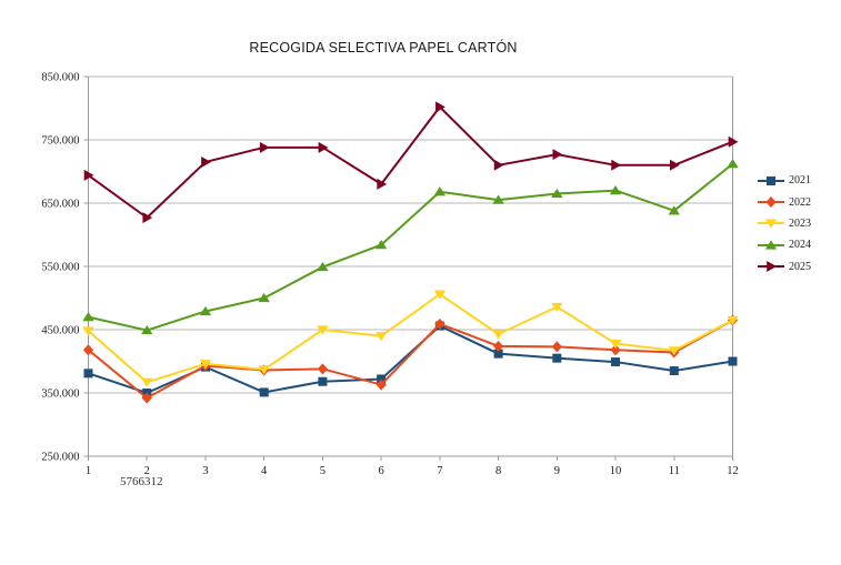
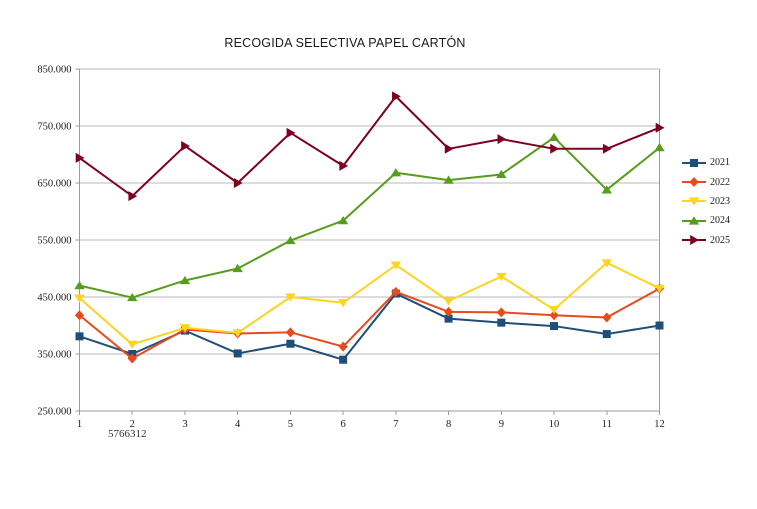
2025/4: 740000 -> 650000
2021/6: 370000 -> 340000
2024/10: 670000 -> 730000
2023/11: 420000 -> 510000
